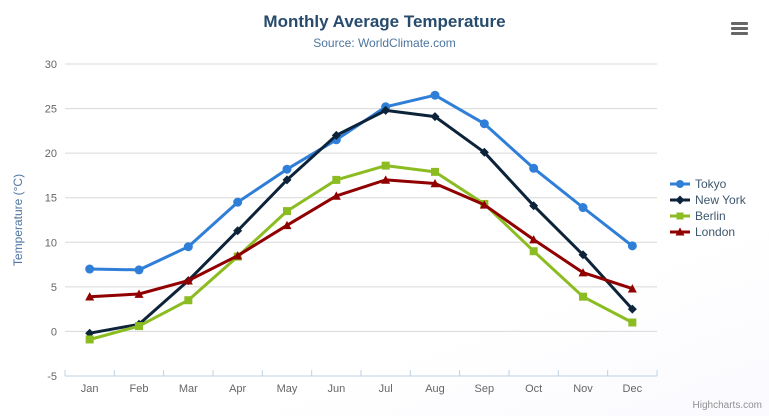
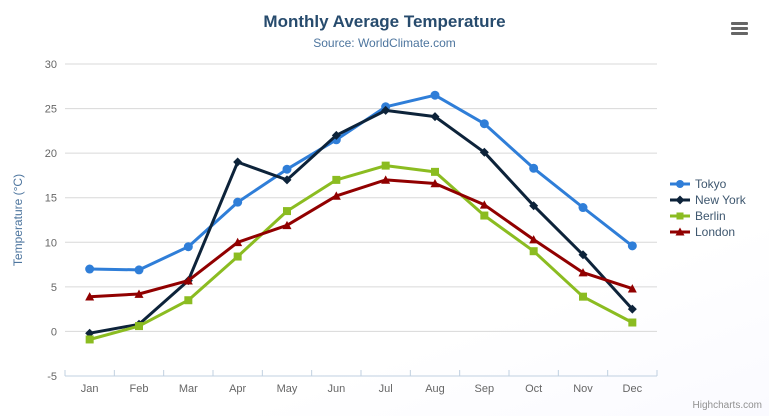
New York/Apr: 11 -> 19
London/Apr: 8 -> 10
Berlin/Sep: 14 -> 13
